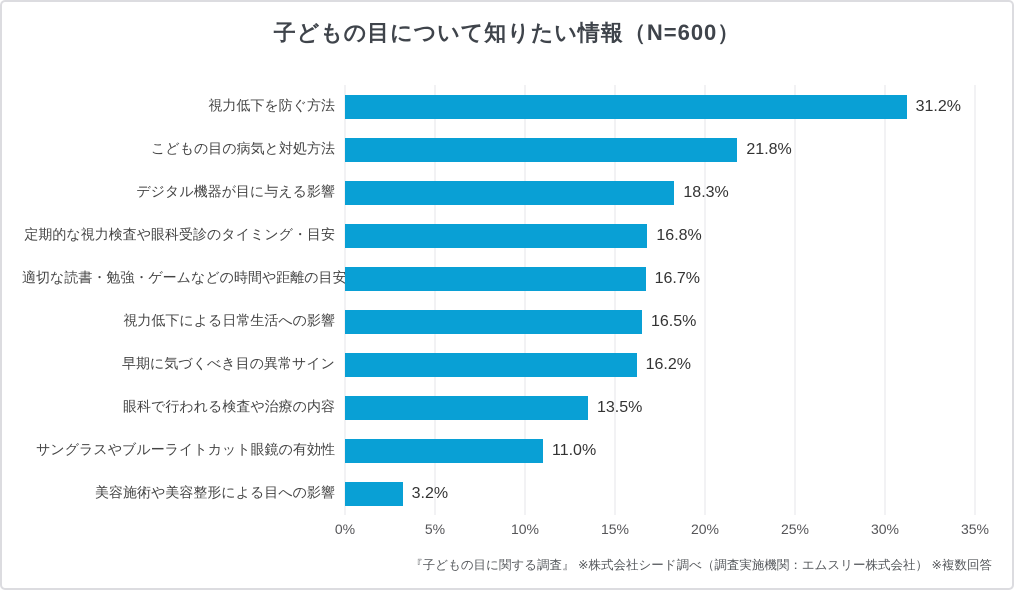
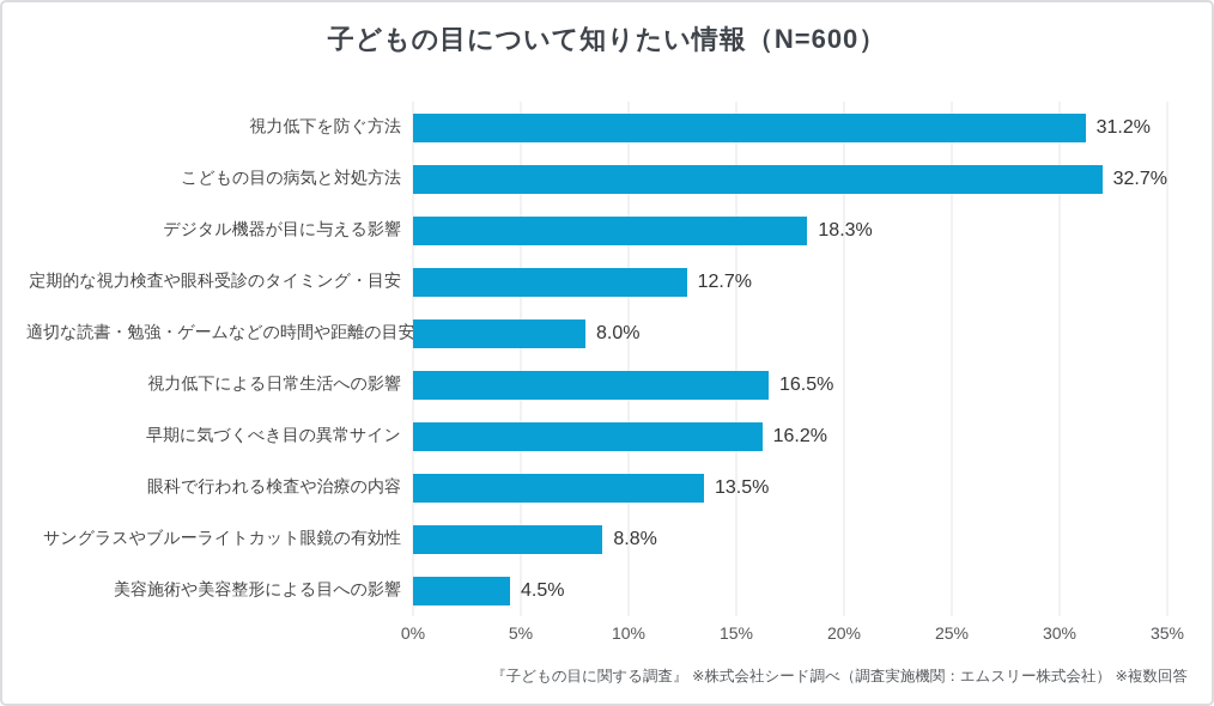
こどもの目の病気と対処方法: 21.8% -> 32.7%
定期的な視力検査や眼科受診のタイミング・目安: 16.8% -> 12.7%
適切な読書・勉強・ゲームなどの時間や距離の目安: 16.7% -> 8.0%
サングラスやブルーライトカット眼鏡の有効性: 11.0% -> 8.8%
美容施術や美容整形による目への影響: 3.2% -> 4.5%
